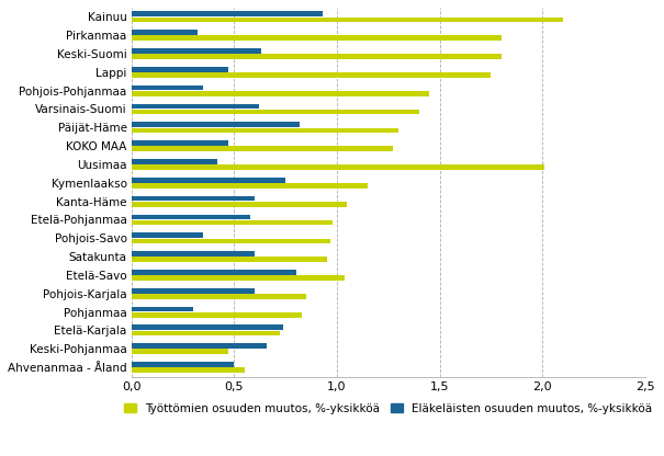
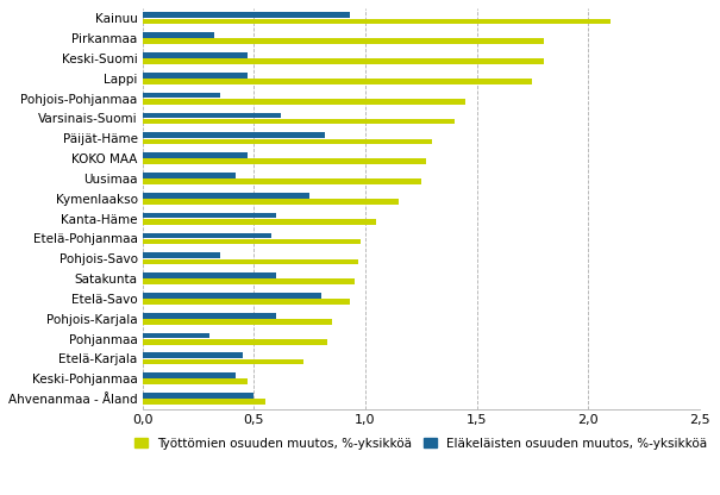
Eläkeläisten osuuden muutos, %-yksikköä/Keski-Suomi: 0,63 -> 0,47
Työttömien osuuden muutos, %-yksikköä/Uusimaa: 2,01 -> 1,25
Työttömien osuuden muutos, %-yksikköä/Etelä-Savo: 1,04 -> 0,93
Eläkeläisten osuuden muutos, %-yksikköä/Etelä-Karjala: 0,74 -> 0,45
Eläkeläisten osuuden muutos, %-yksikköä/Keski-Pohjanmaa: 0,66 -> 0,42
